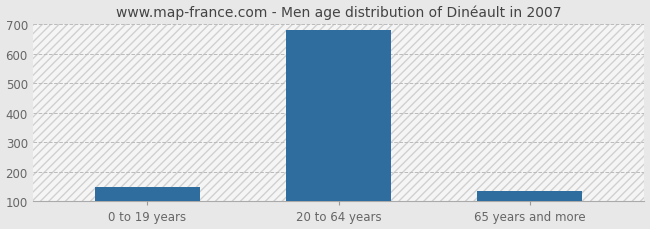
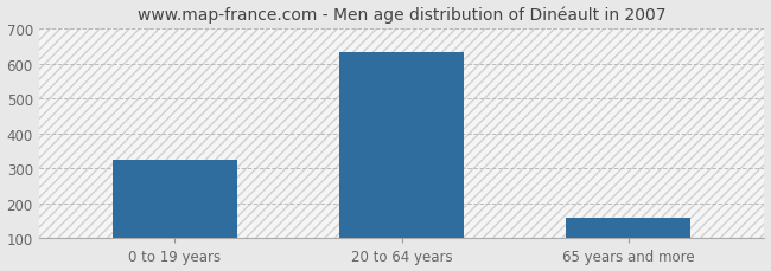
0 to 19 years: 150 -> 325
20 to 64 years: 680 -> 635
65 years and more: 135 -> 160
